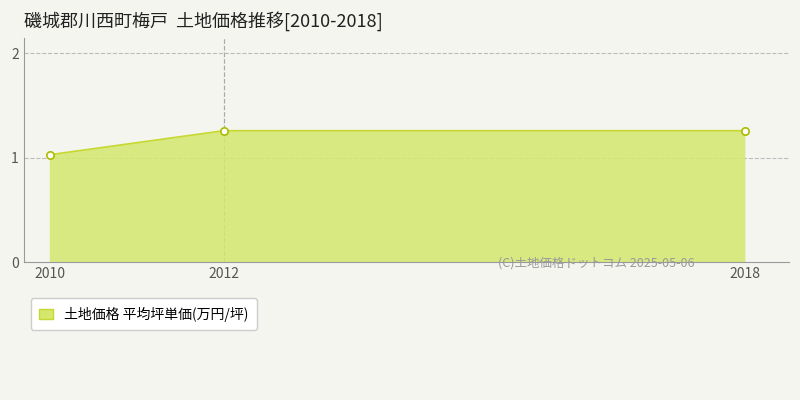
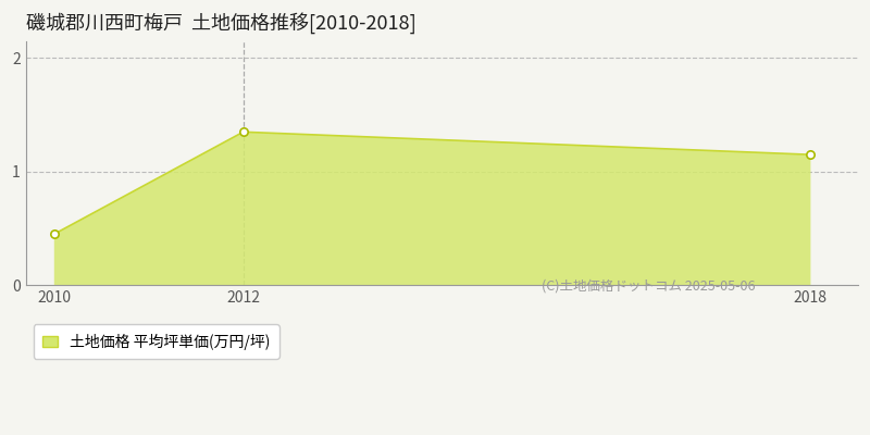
2010: 1.03 -> 0.45
2012: 1.26 -> 1.35
2018: 1.26 -> 1.15
